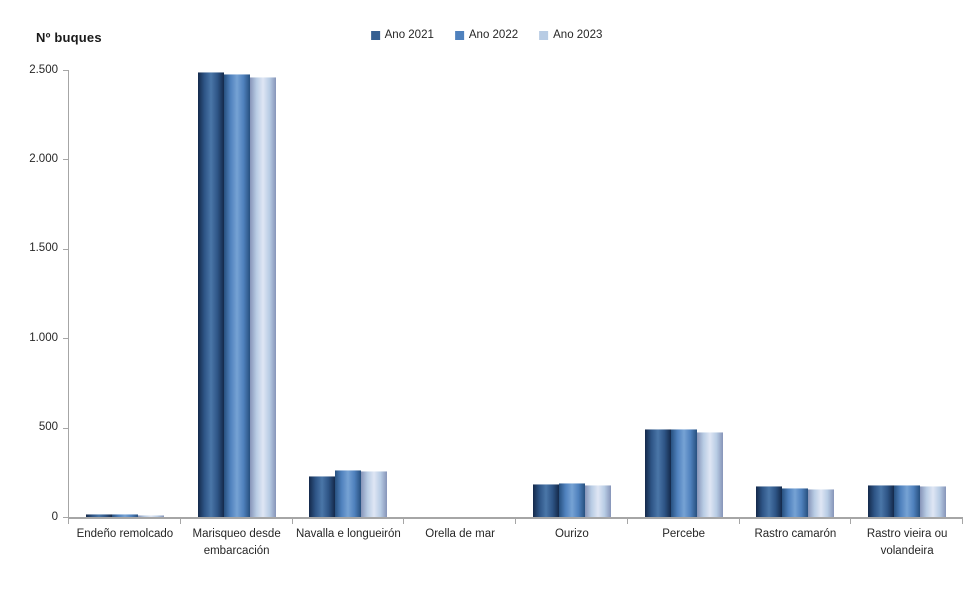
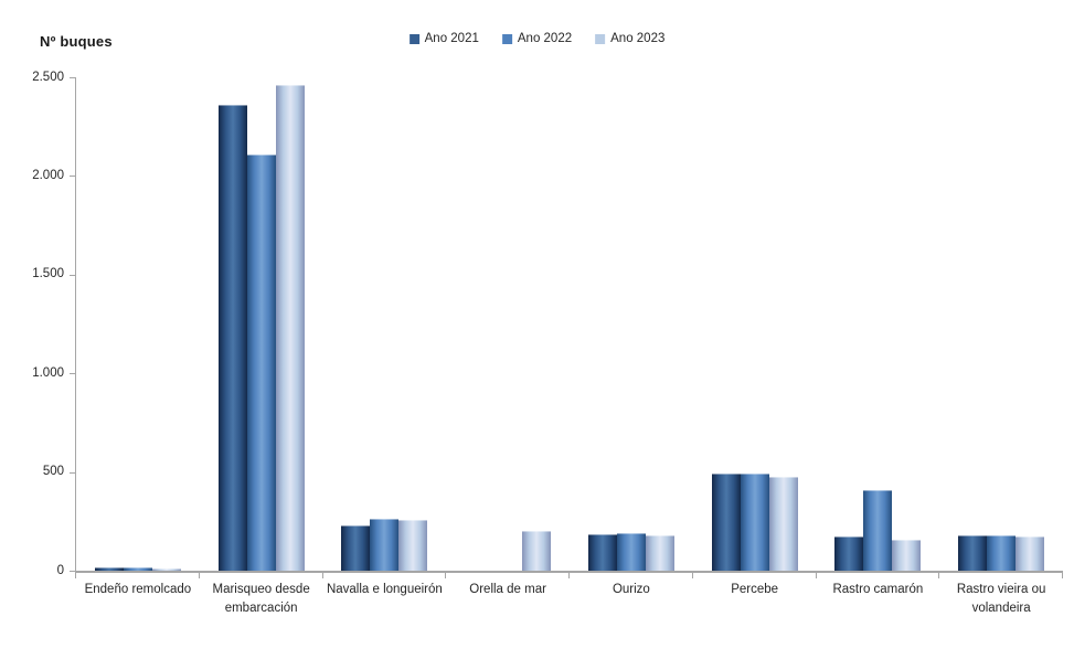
Ano 2021/Marisqueo desde embarcación: 2490 -> 2360
Ano 2022/Marisqueo desde embarcación: 2480 -> 2110
Ano 2023/Orella de mar: 10 -> 200
Ano 2022/Rastro camarón: 160 -> 410
